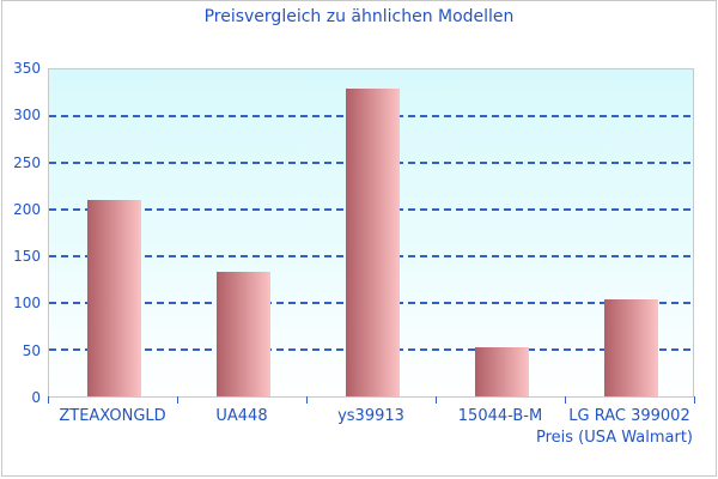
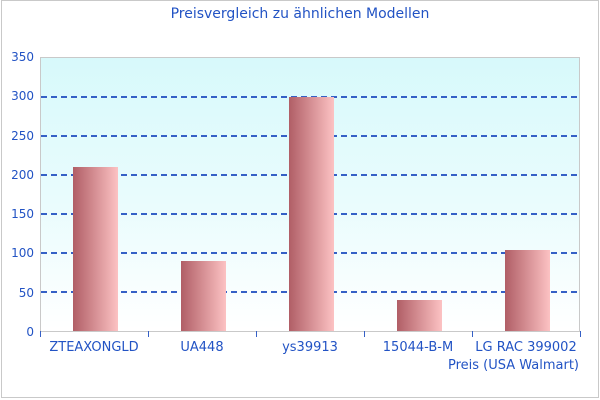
UA448: 130 -> 90
ys39913: 330 -> 300
15044-B-M: 50 -> 40
